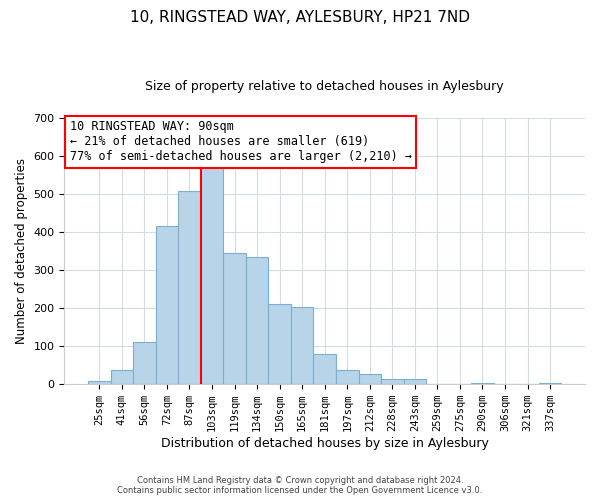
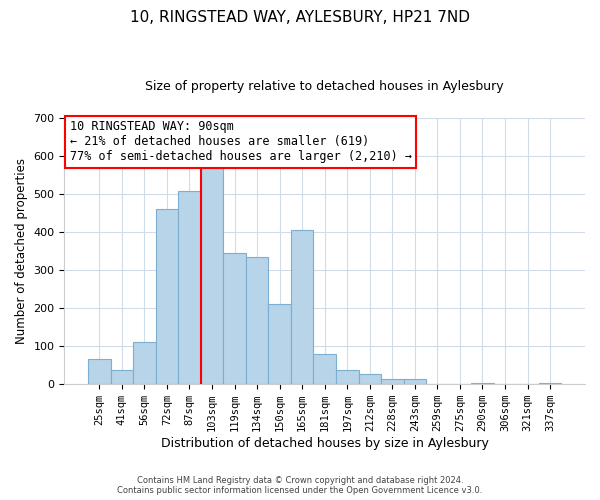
25sqm: 8 -> 65
72sqm: 415 -> 460
165sqm: 202 -> 405
